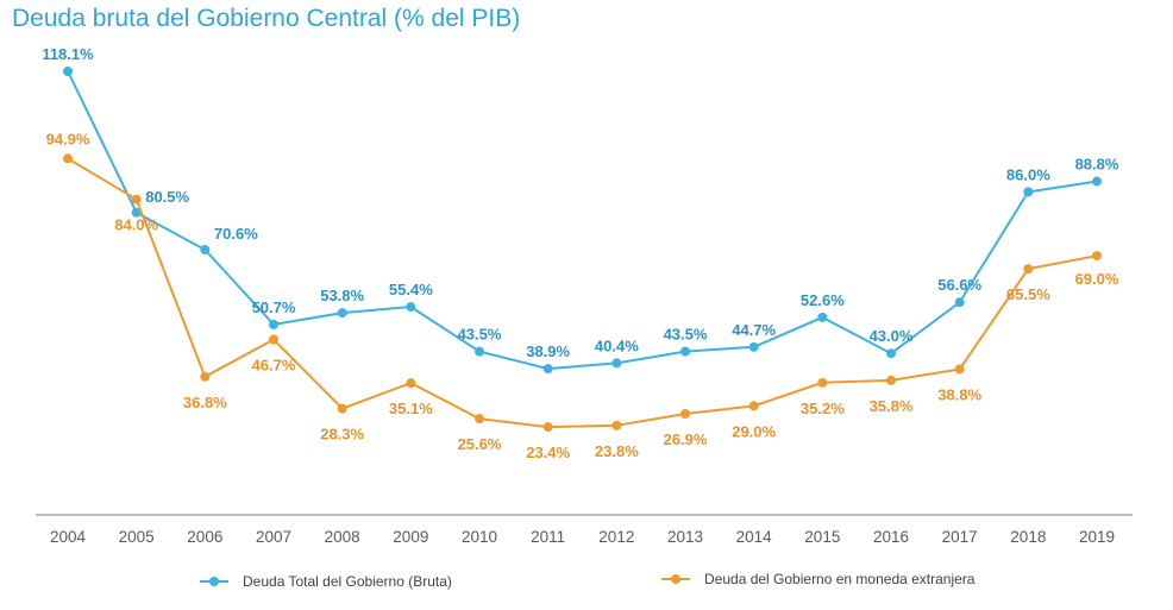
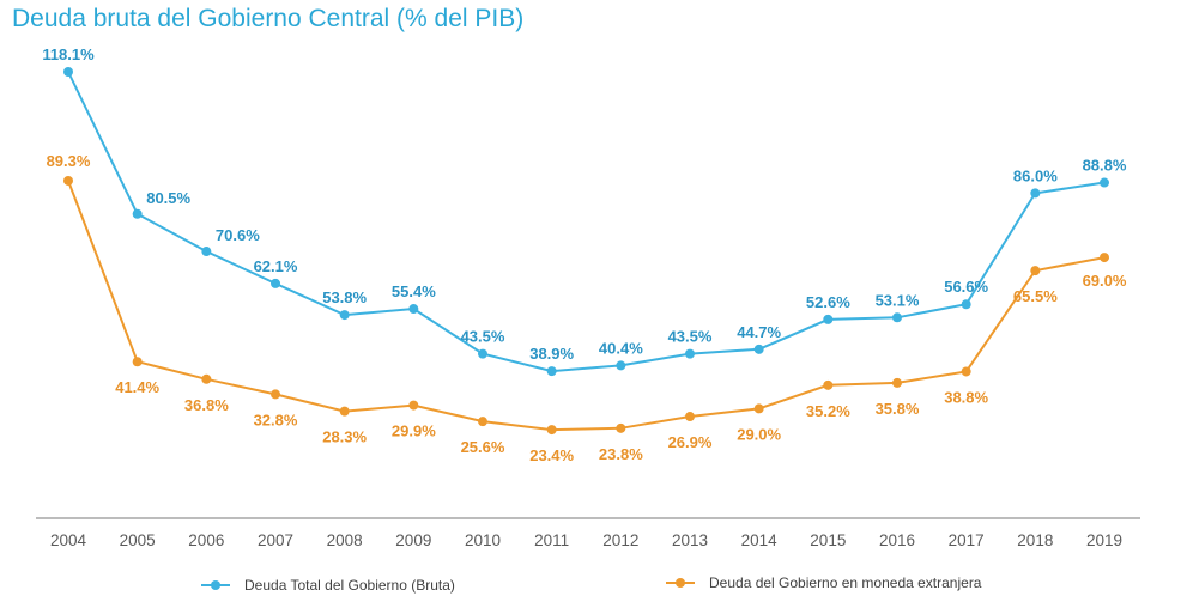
Deuda del Gobierno en moneda extranjera/2004: 94.9% -> 89.3%
Deuda del Gobierno en moneda extranjera/2005: 84.0% -> 41.4%
Deuda Total del Gobierno (Bruta)/2007: 50.7% -> 62.1%
Deuda del Gobierno en moneda extranjera/2007: 46.7% -> 32.8%
Deuda del Gobierno en moneda extranjera/2009: 35.1% -> 29.9%
Deuda Total del Gobierno (Bruta)/2016: 43.0% -> 53.1%
